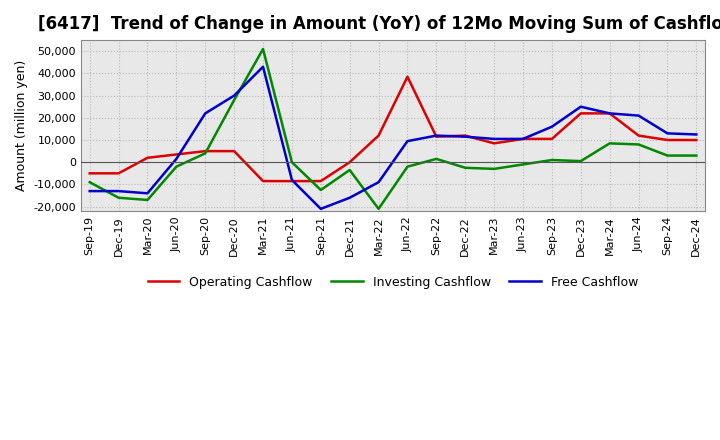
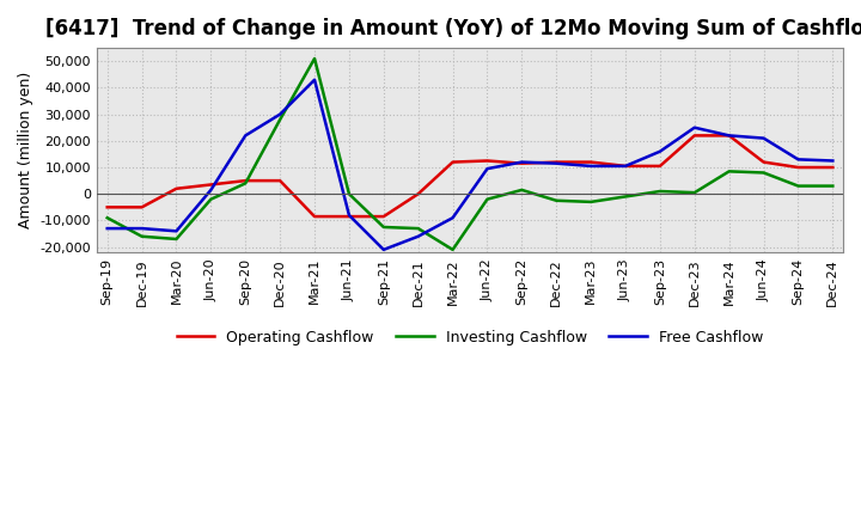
Investing Cashflow/Dec-21: -3,500 -> -13,000
Operating Cashflow/Jun-22: 38,500 -> 12,500
Operating Cashflow/Mar-23: 8,500 -> 12,000
